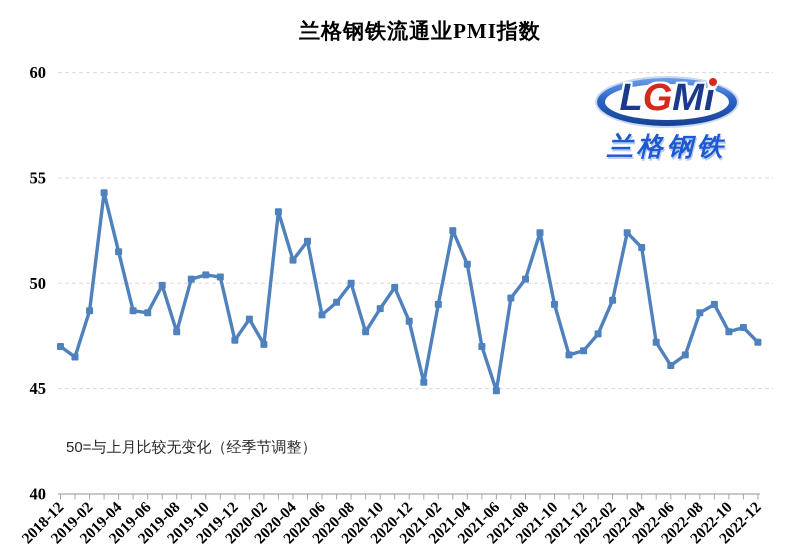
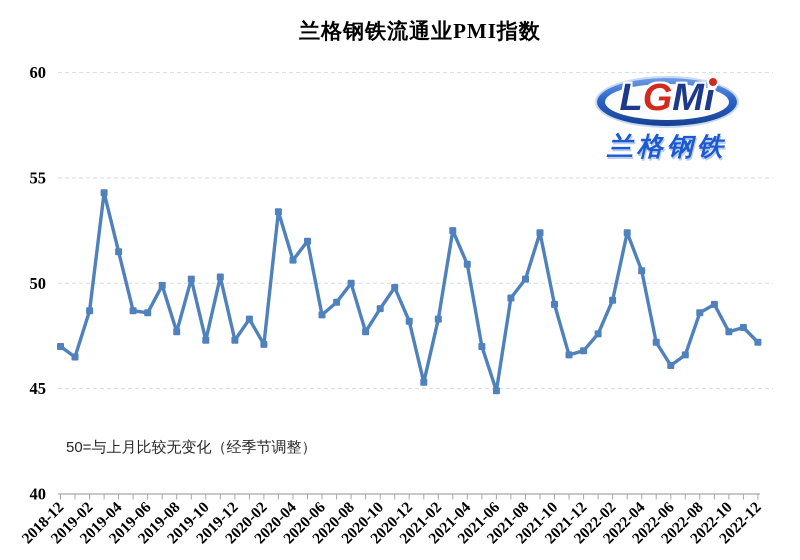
2019-10: 50.4 -> 47.3
2021-02: 49.0 -> 48.3
2022-04: 51.7 -> 50.6
